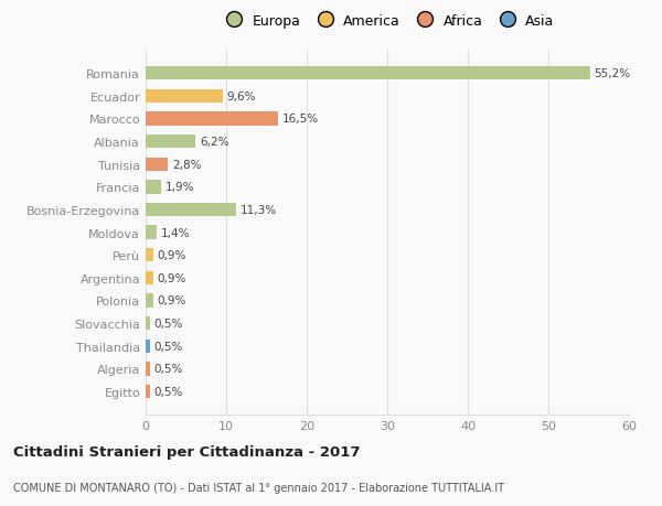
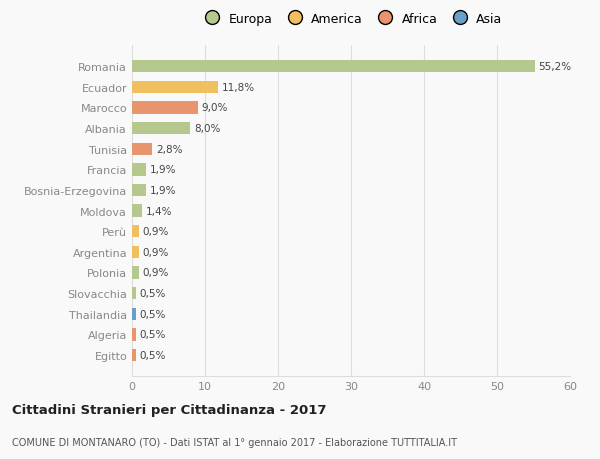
Ecuador: 9,6% -> 11,8%
Marocco: 16,5% -> 9,0%
Albania: 6,2% -> 8,0%
Bosnia-Erzegovina: 11,3% -> 1,9%
